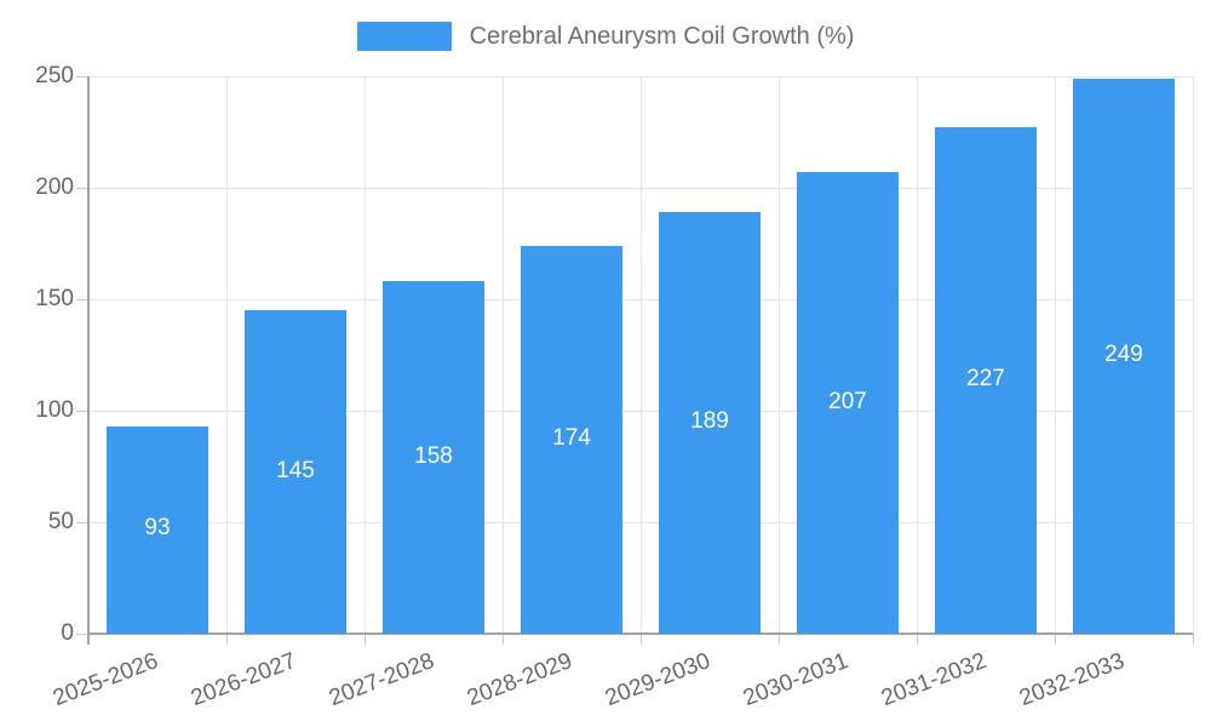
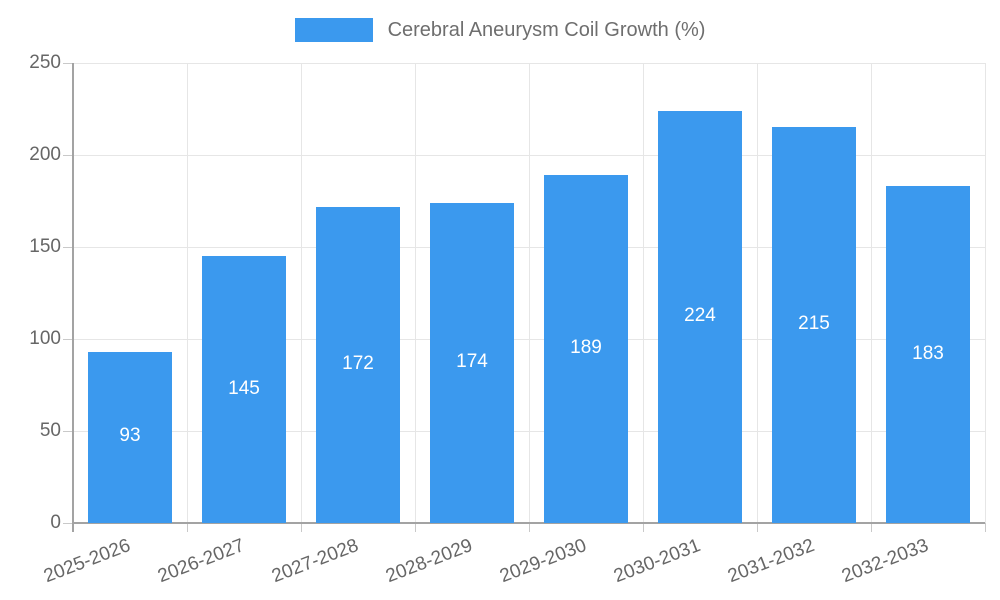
2027-2028: 158 -> 172
2030-2031: 207 -> 224
2031-2032: 227 -> 215
2032-2033: 249 -> 183
